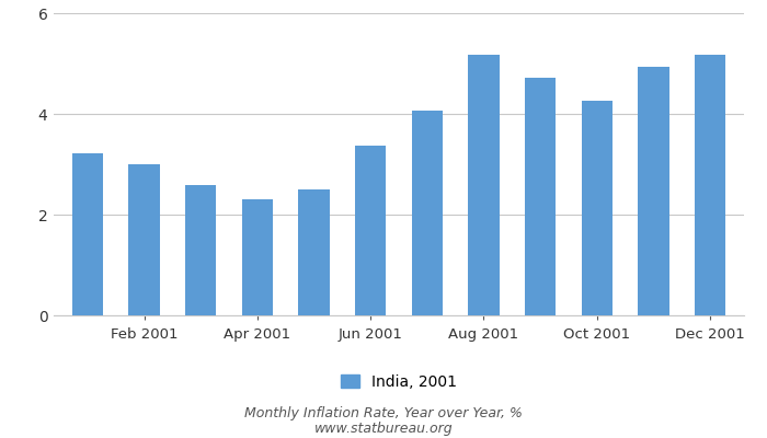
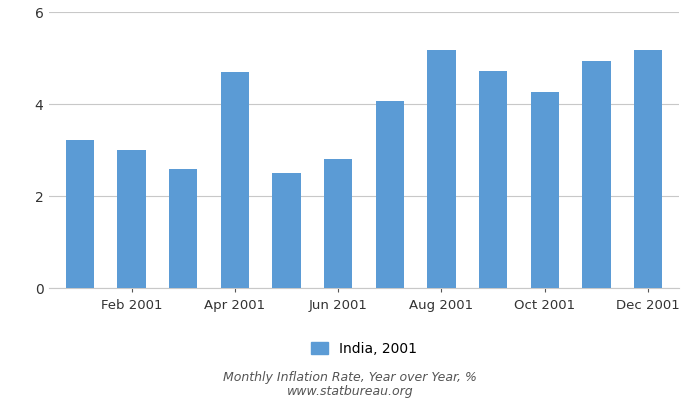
Apr 2001: 2.31 -> 4.70
Jun 2001: 3.37 -> 2.80
